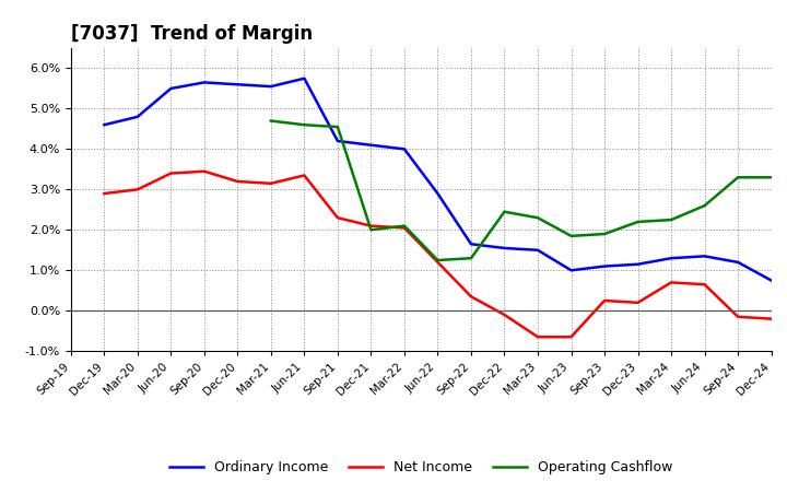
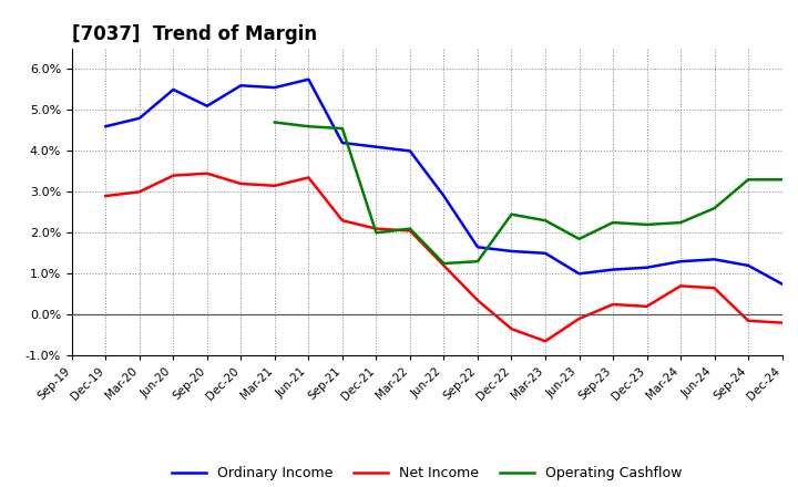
Ordinary Income/Sep-20: 5.65% -> 5.10%
Net Income/Dec-22: -0.10% -> -0.35%
Net Income/Jun-23: -0.65% -> -0.10%
Operating Cashflow/Sep-23: 1.90% -> 2.25%
